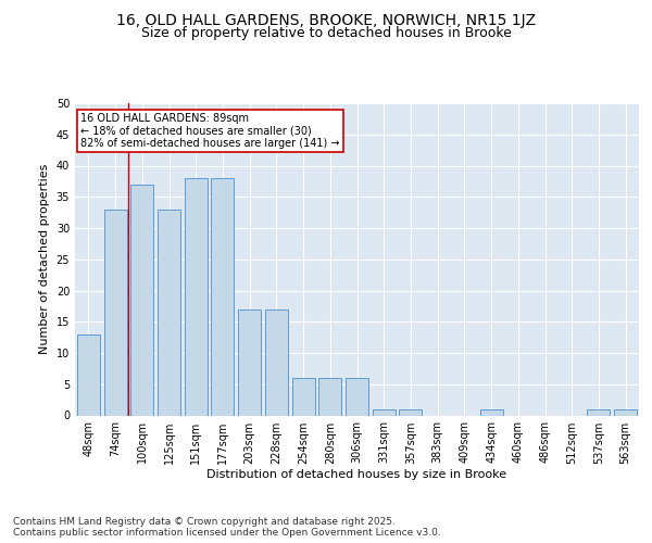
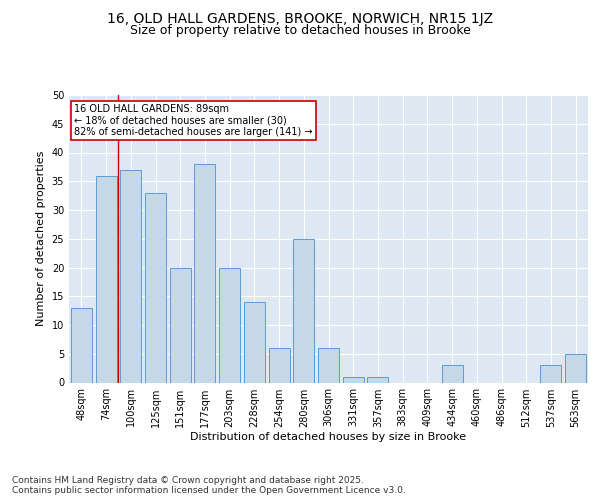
74sqm: 33 -> 36
151sqm: 38 -> 20
203sqm: 17 -> 20
228sqm: 17 -> 14
280sqm: 6 -> 25
434sqm: 1 -> 3
537sqm: 1 -> 3
563sqm: 1 -> 5
